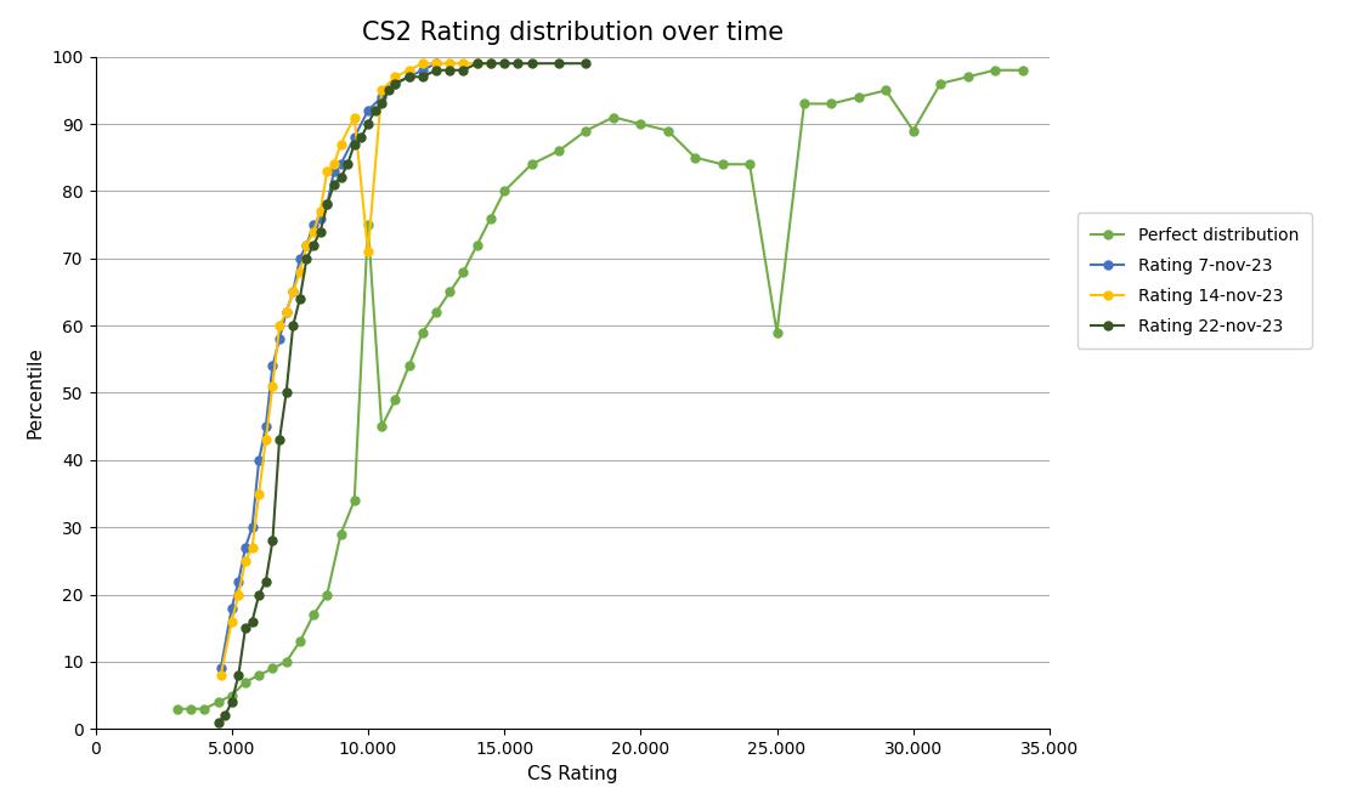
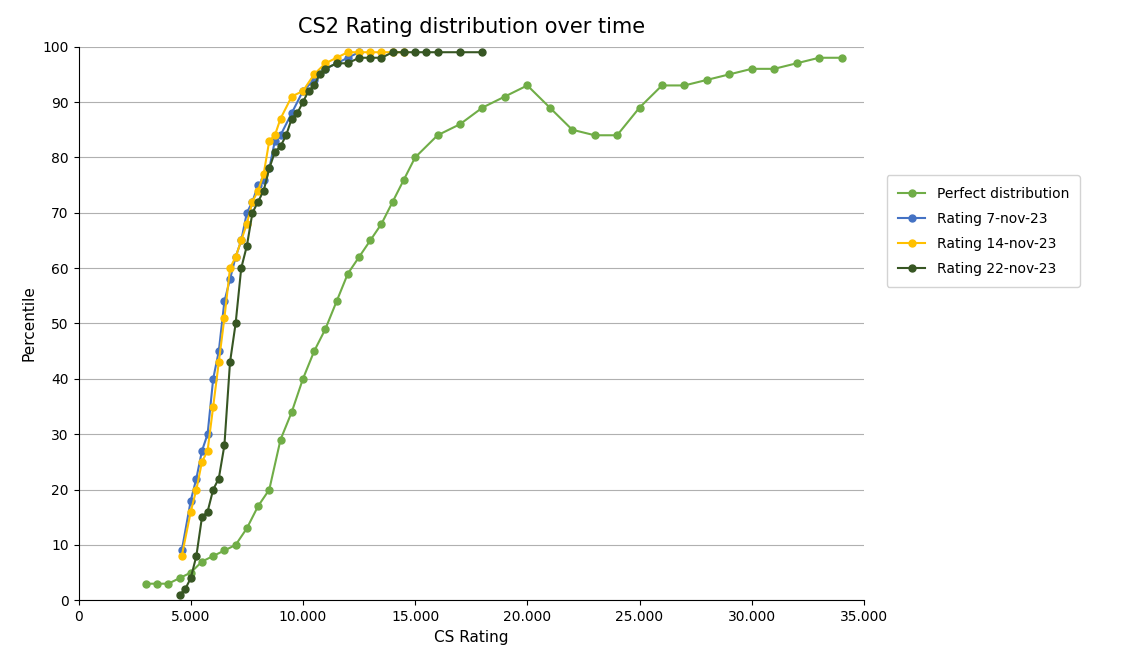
Perfect distribution/10.000: 75 -> 40
Rating 14-nov-23/10.000: 71 -> 92
Perfect distribution/20.000: 90 -> 93
Perfect distribution/25.000: 59 -> 89
Perfect distribution/30.000: 89 -> 96
